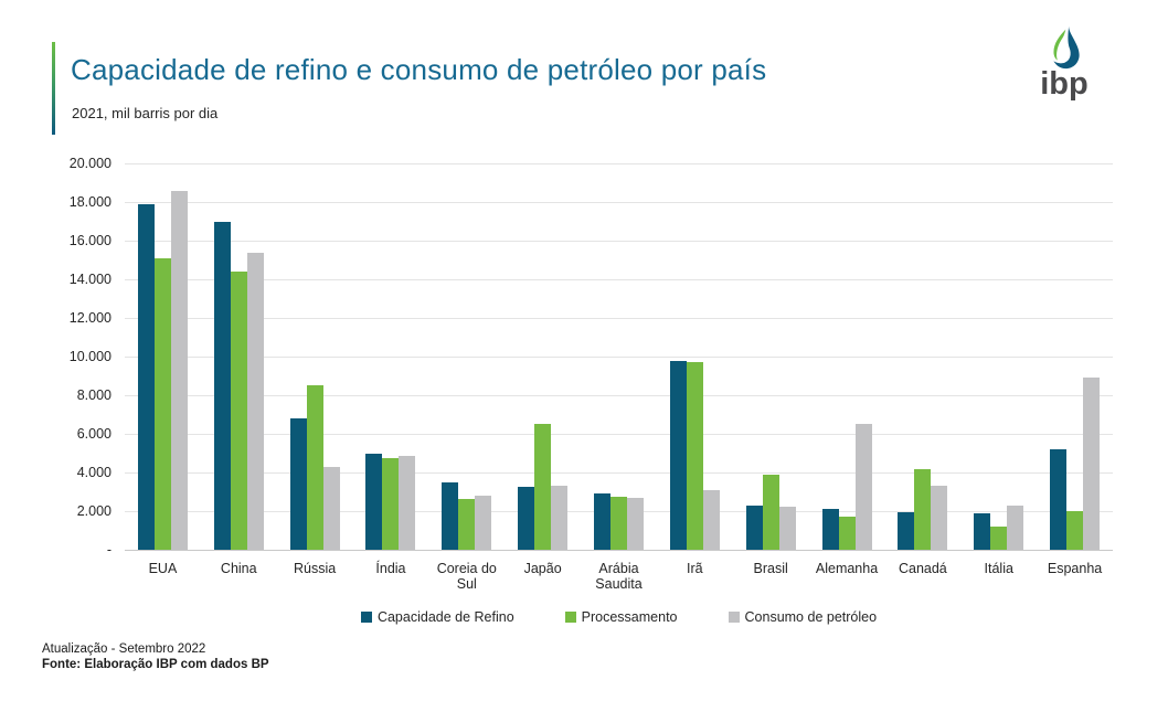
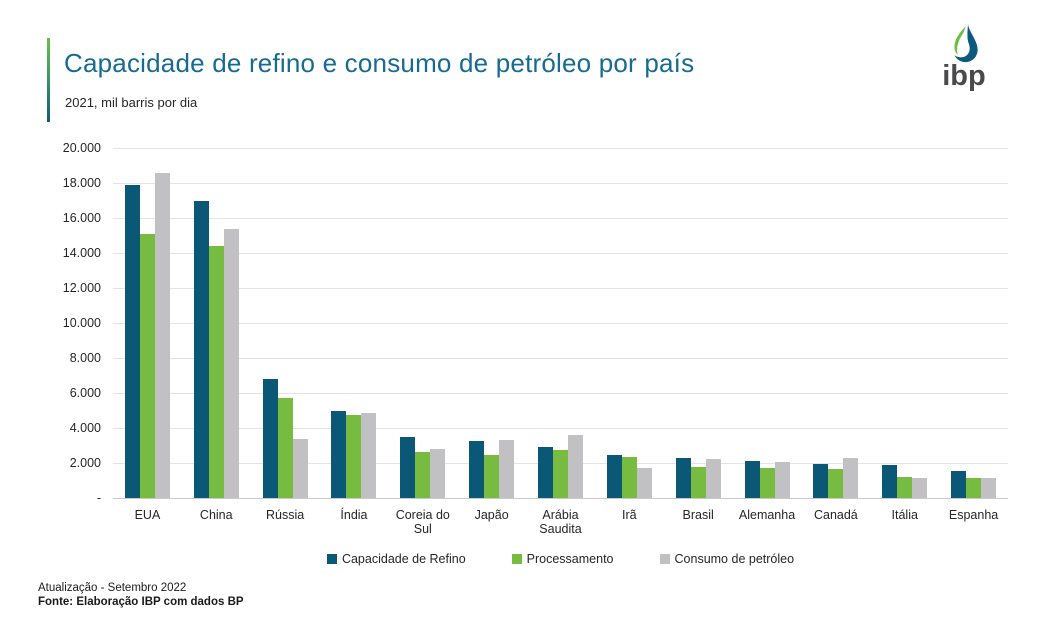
Processamento/Rússia: 8500 -> 5700
Consumo de petróleo/Rússia: 4300 -> 3400
Processamento/Japão: 6500 -> 2400
Consumo de petróleo/Arábia Saudita: 2700 -> 3600
Capacidade de Refino/Irã: 9800 -> 2500
Processamento/Irã: 9700 -> 2300
Consumo de petróleo/Irã: 3100 -> 1700
Processamento/Brasil: 3900 -> 1800
Consumo de petróleo/Alemanha: 6500 -> 2100
Processamento/Canadá: 4200 -> 1700
Consumo de petróleo/Canadá: 3300 -> 2300
Consumo de petróleo/Itália: 2300 -> 1200
Capacidade de Refino/Espanha: 5200 -> 1600
Processamento/Espanha: 2000 -> 1100
Consumo de petróleo/Espanha: 8900 -> 1200
